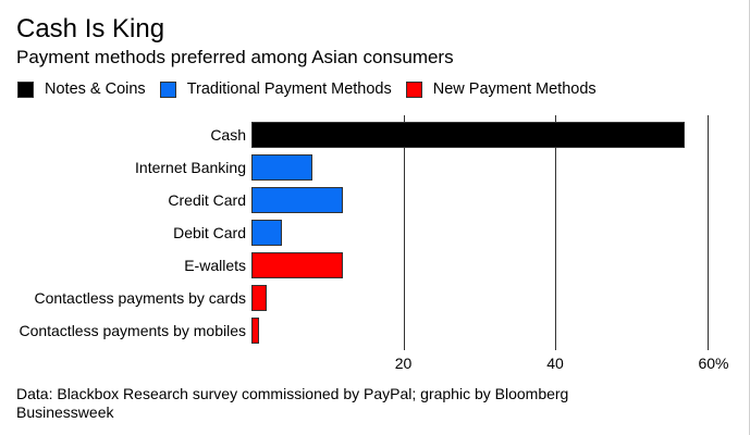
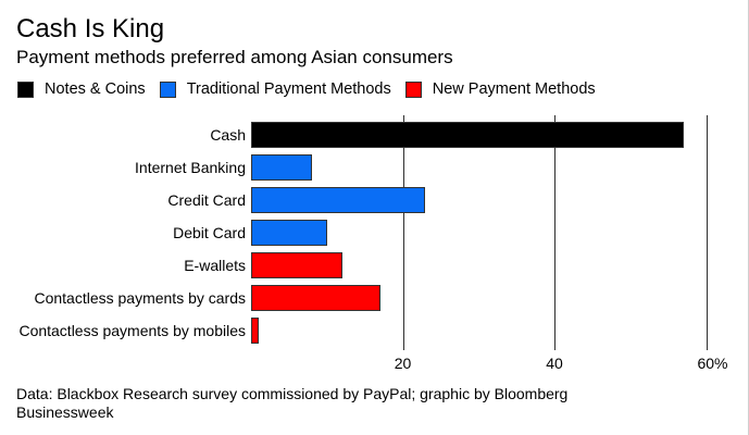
Credit Card: 12% -> 23%
Debit Card: 4% -> 10%
Contactless payments by cards: 2% -> 17%
